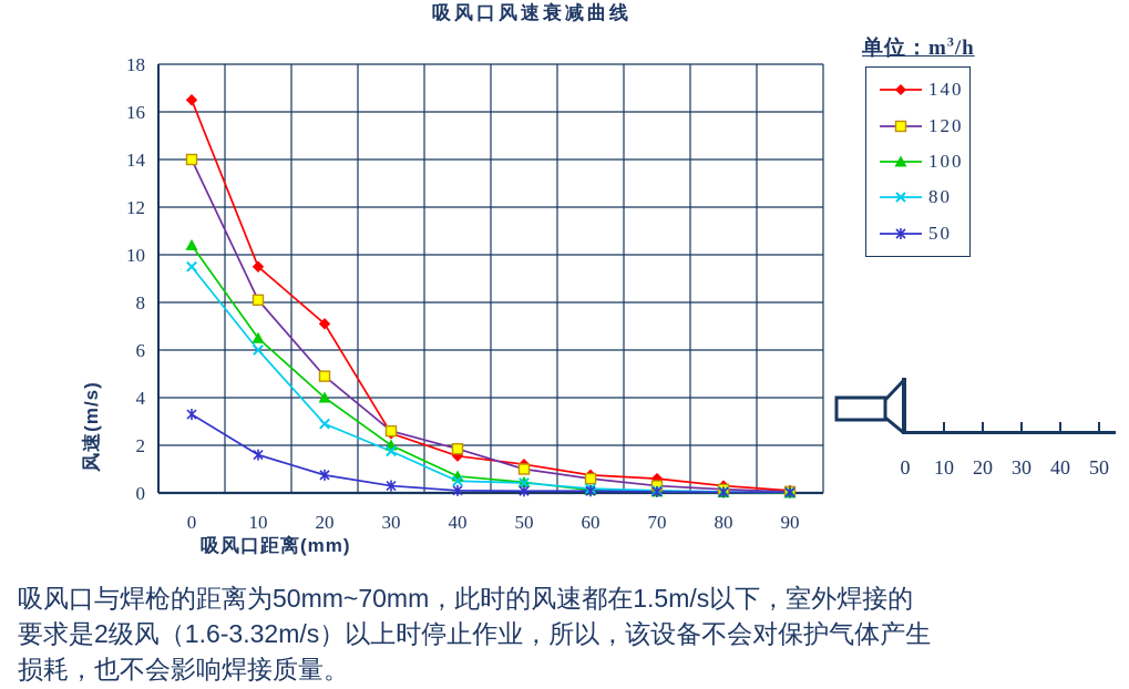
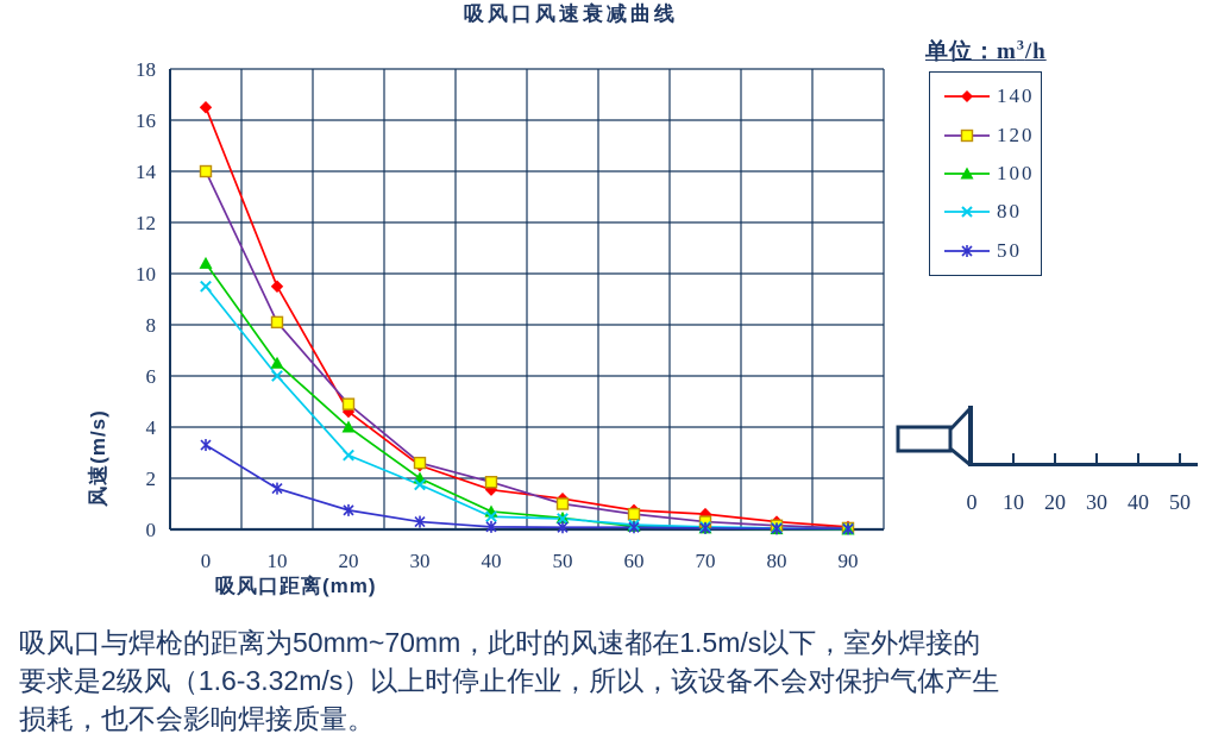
140/20: 7.1 -> 4.6
